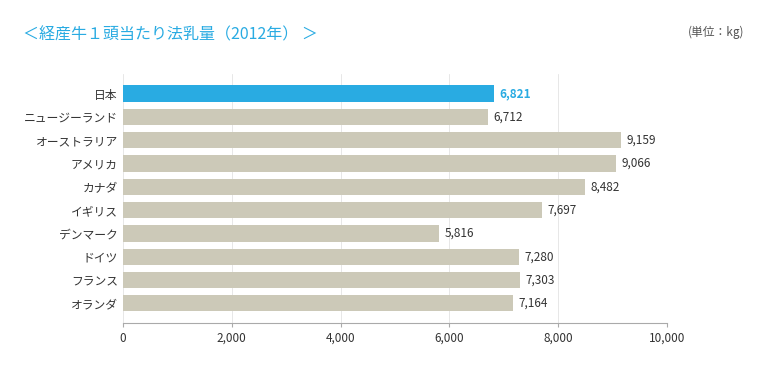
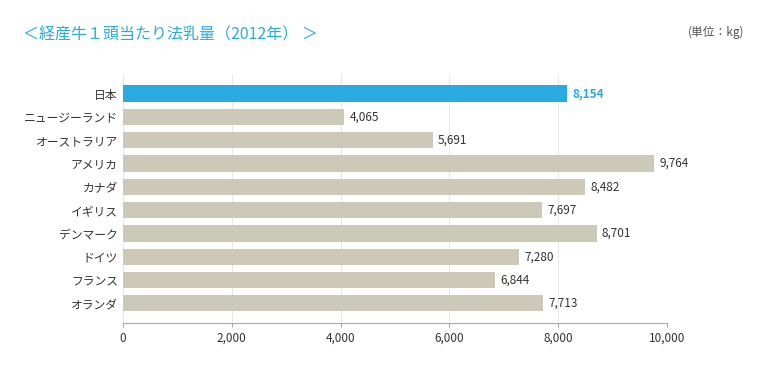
日本: 6,821 -> 8,154
ニュージーランド: 6,712 -> 4,065
オーストラリア: 9,159 -> 5,691
アメリカ: 9,066 -> 9,764
デンマーク: 5,816 -> 8,701
フランス: 7,303 -> 6,844
オランダ: 7,164 -> 7,713
